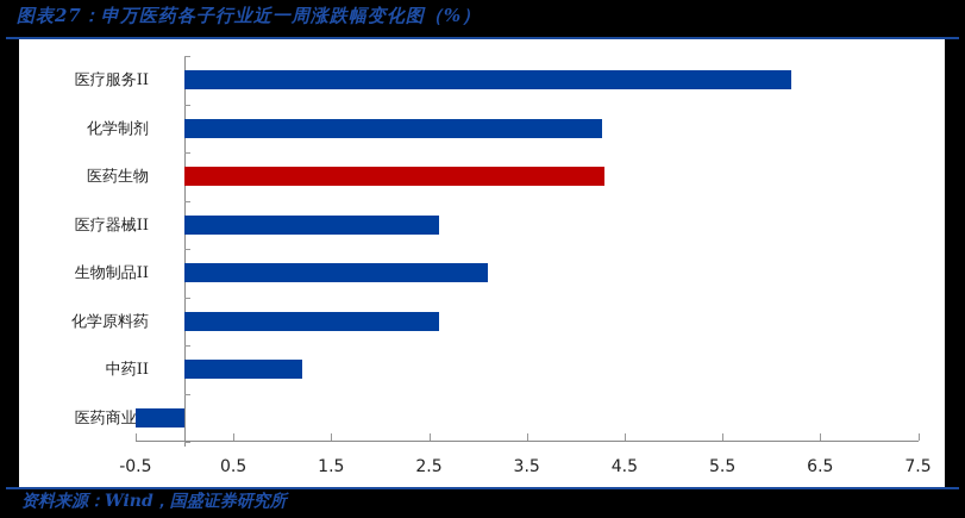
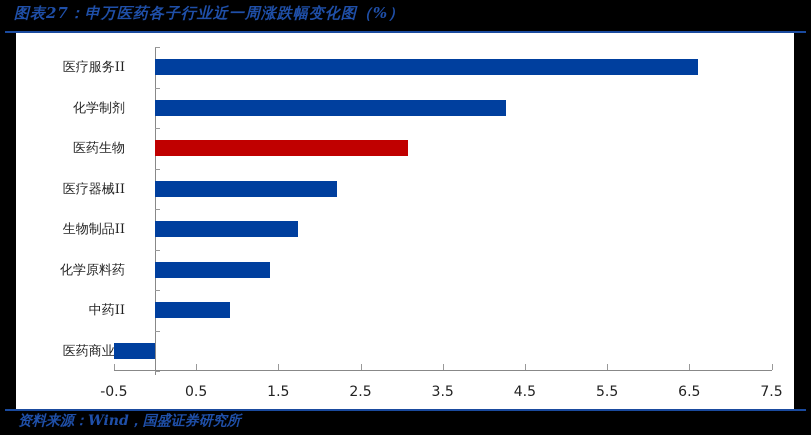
医疗服务II: 6.2 -> 6.6
医药生物: 4.3 -> 3.1
医疗器械II: 2.6 -> 2.2
生物制品II: 3.1 -> 1.7
化学原料药: 2.6 -> 1.4
中药II: 1.2 -> 0.9
